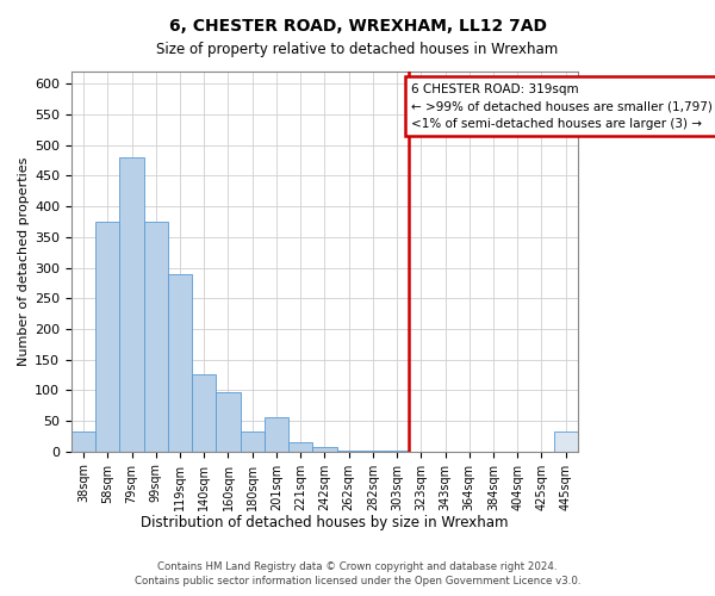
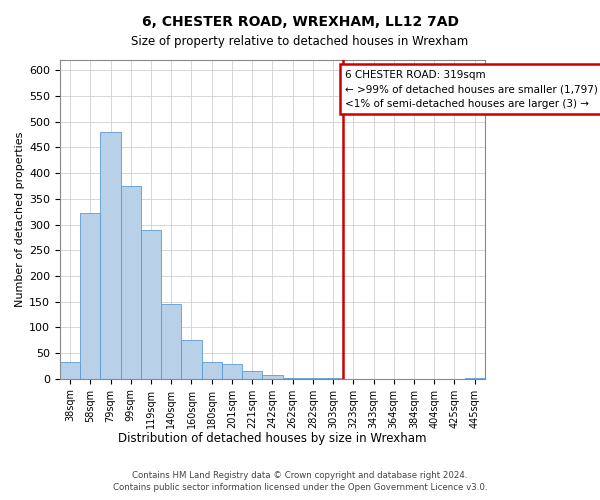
58sqm: 374 -> 322
140sqm: 126 -> 145
160sqm: 96 -> 76
201sqm: 56 -> 29
445sqm: 32 -> 2
